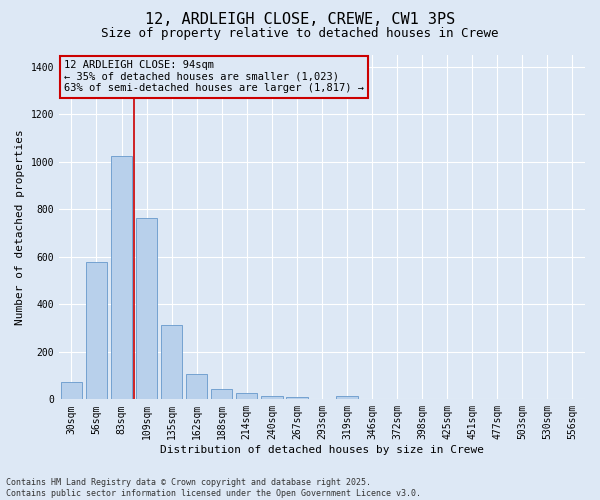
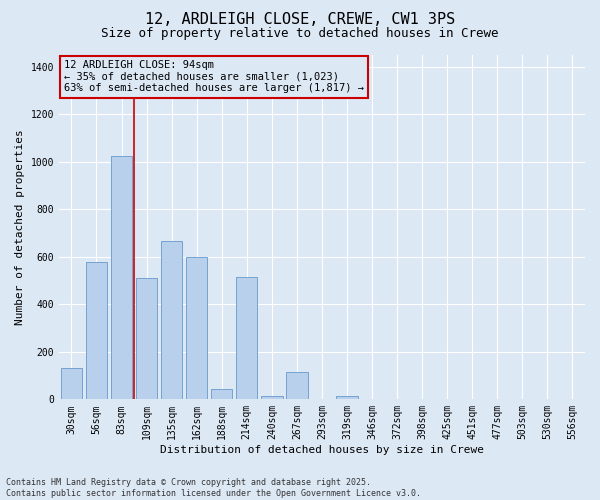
30sqm: 72 -> 130
109sqm: 762 -> 510
135sqm: 315 -> 665
162sqm: 105 -> 600
214sqm: 25 -> 515
267sqm: 10 -> 115
